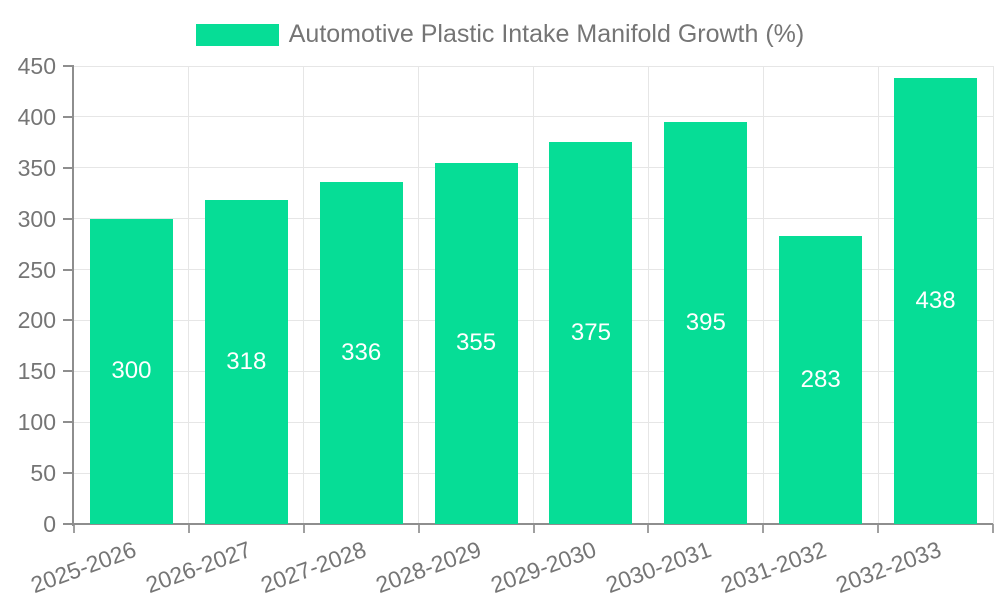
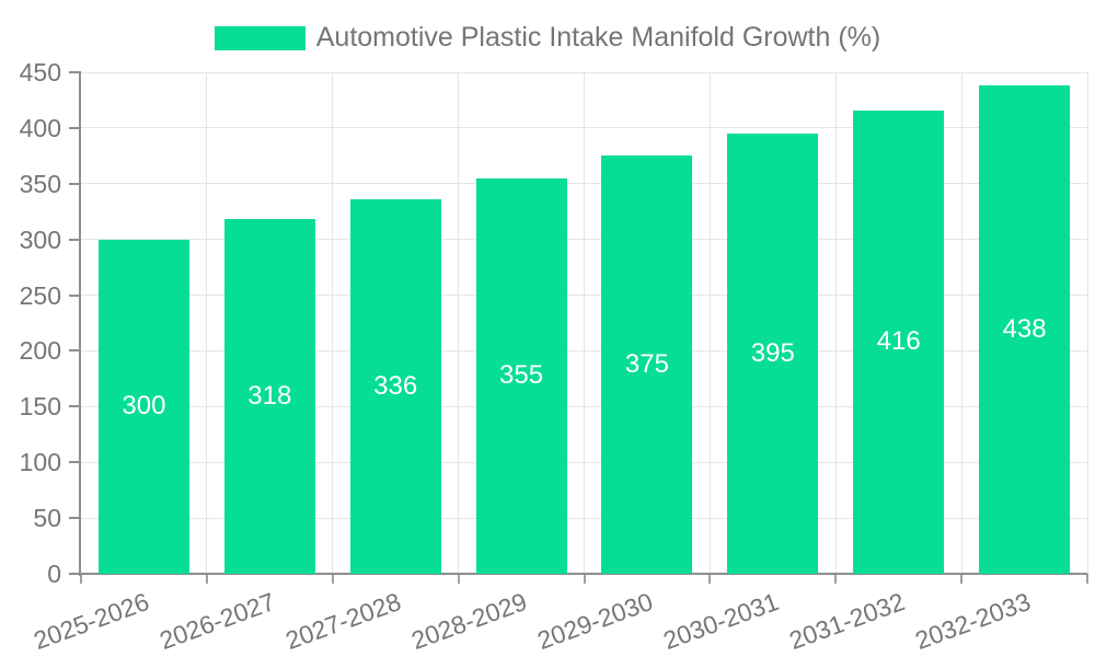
2031-2032: 283 -> 416
